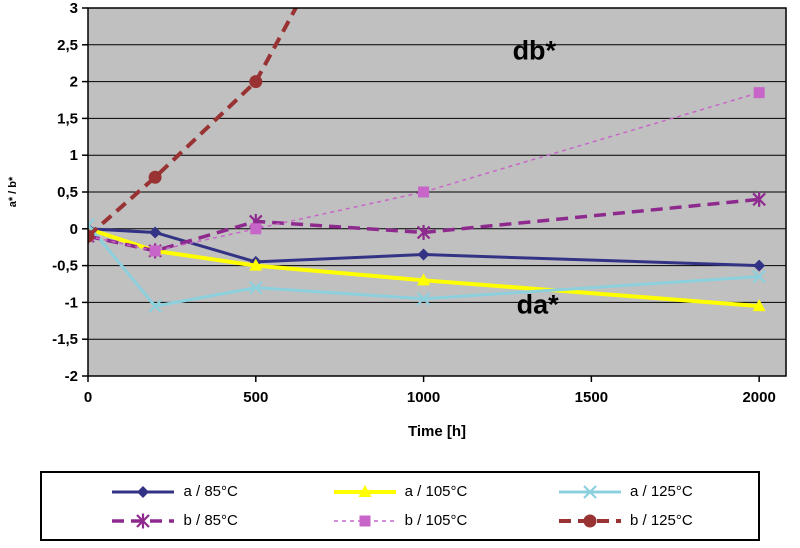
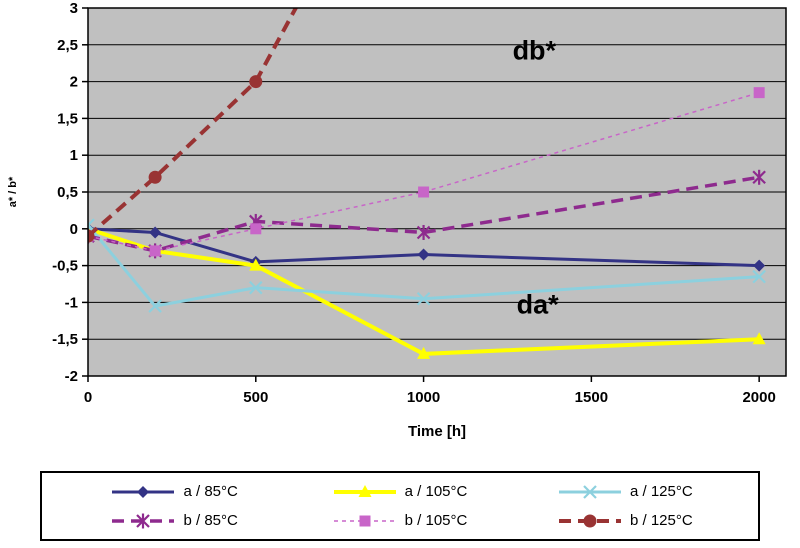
a / 105°C/1000: -0.7 -> -1.7
a / 105°C/2000: -1.1 -> -1.5
b / 85°C/2000: 0.4 -> 0.7
